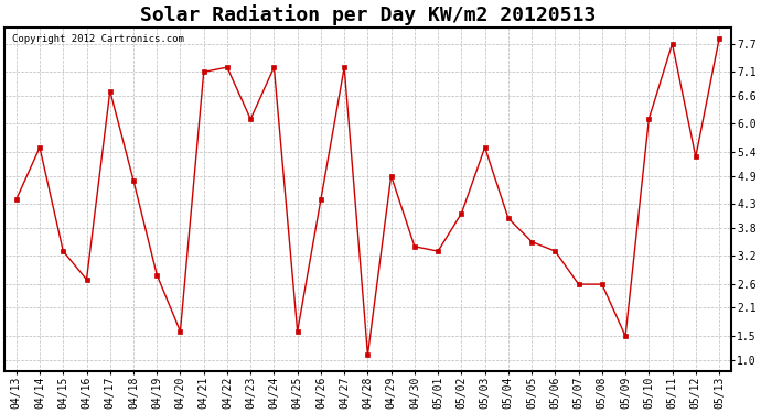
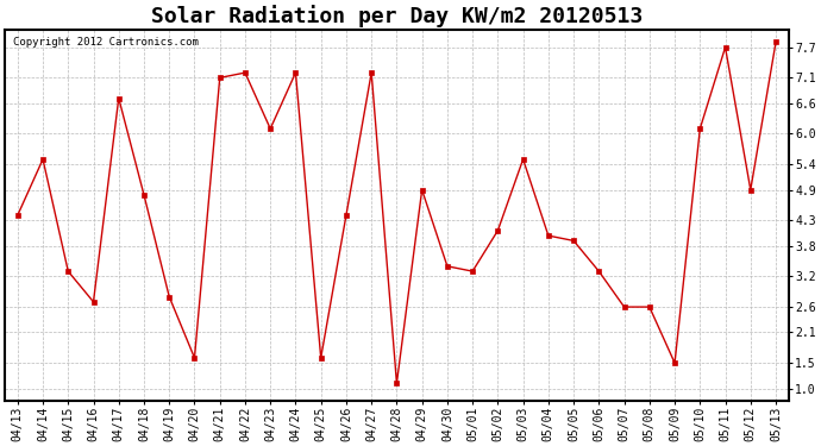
05/05: 3.5 -> 3.9
05/12: 5.3 -> 4.9
